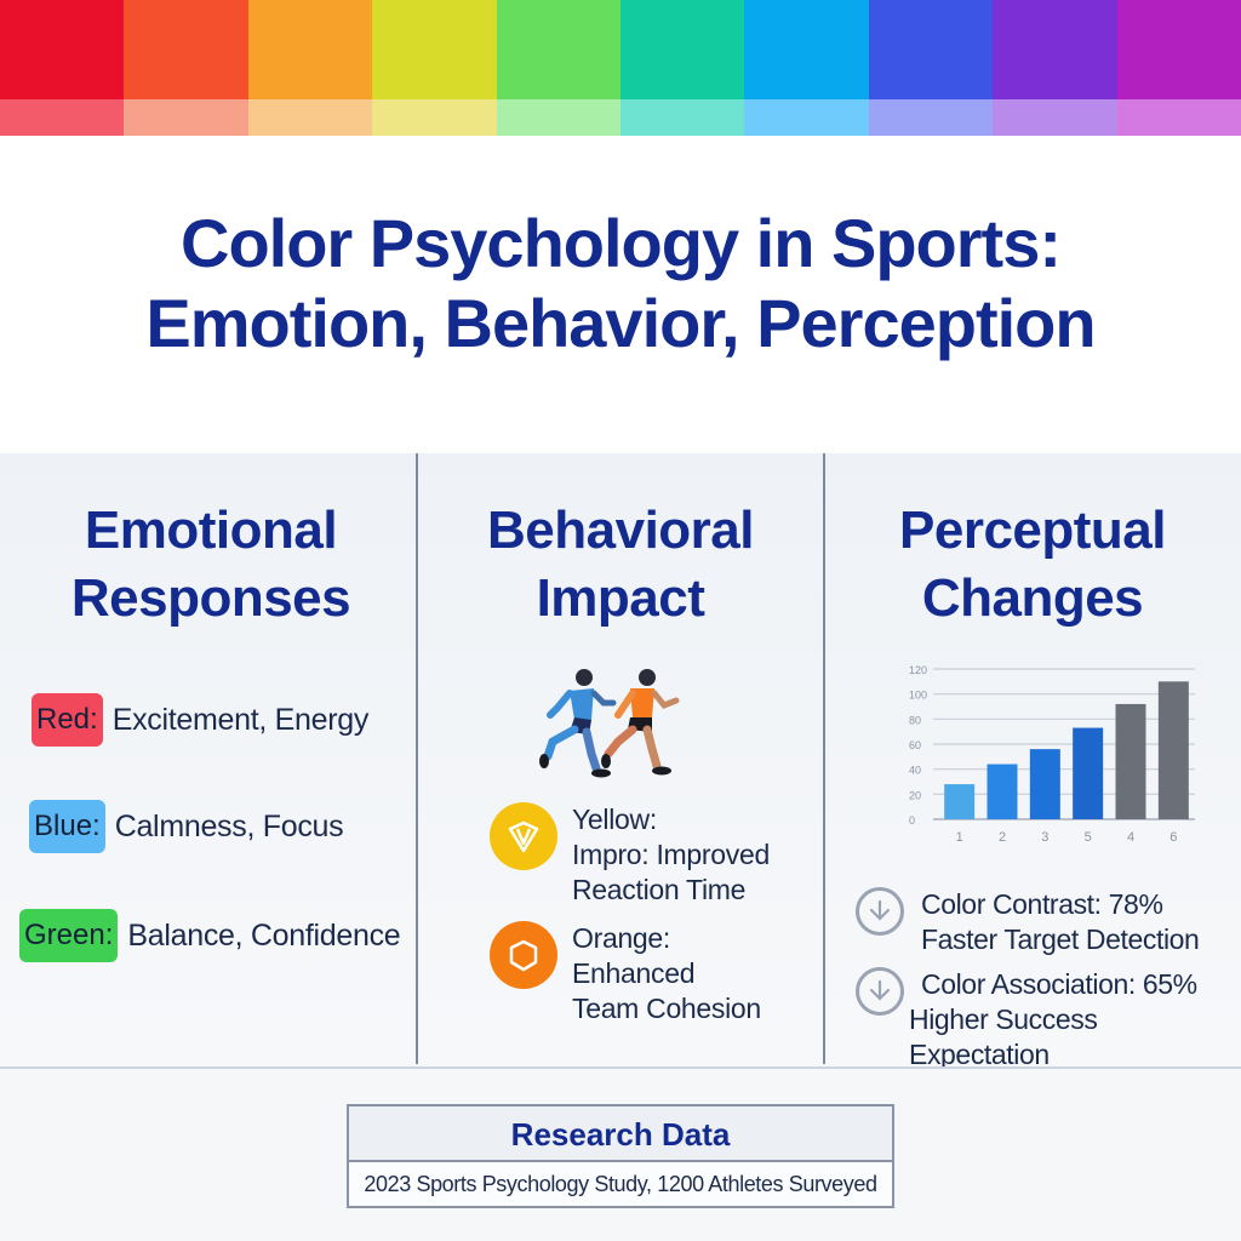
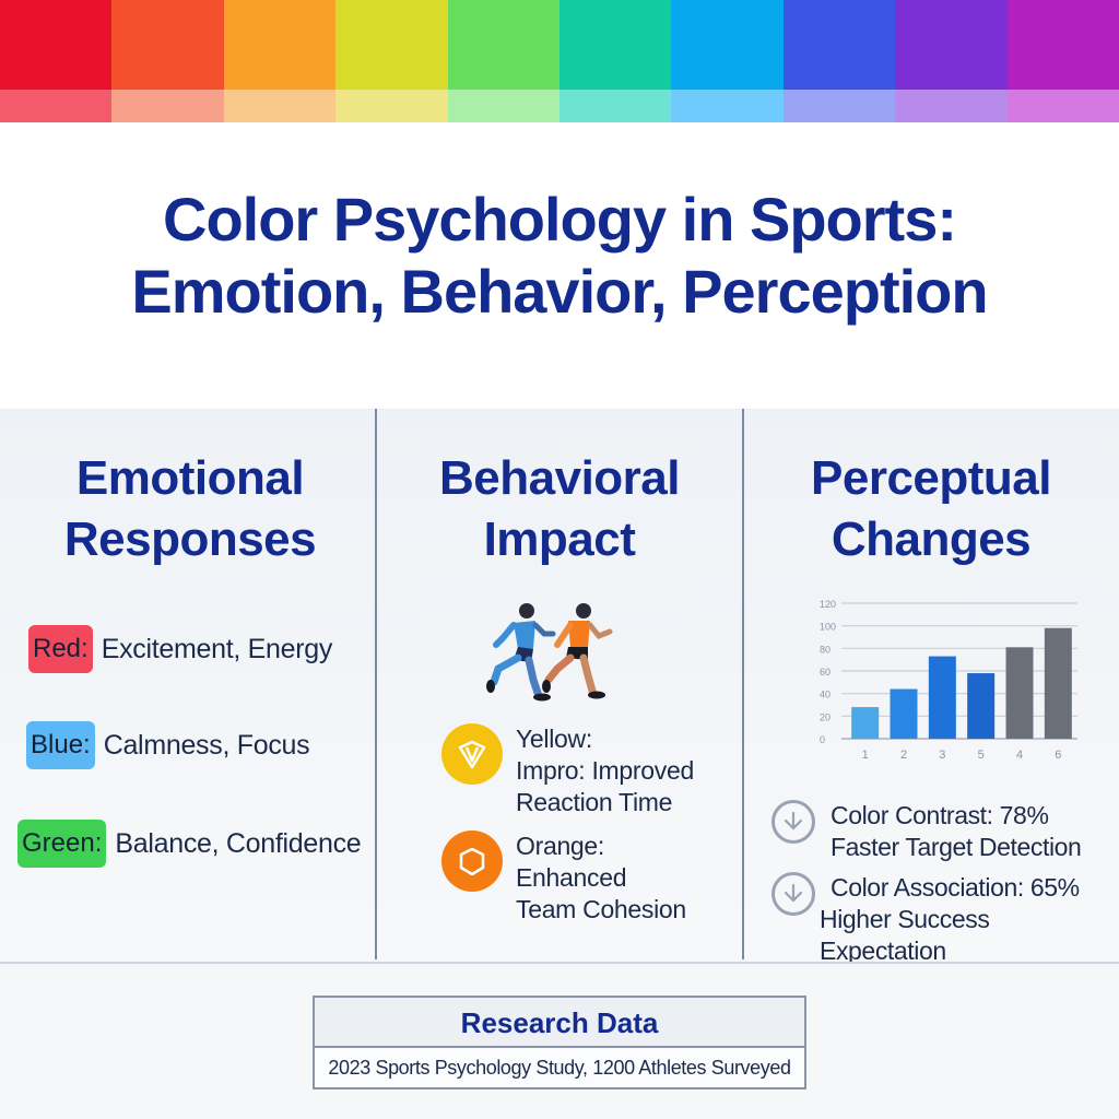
3: 56 -> 73
5: 73 -> 58
4: 92 -> 81
6: 110 -> 98
